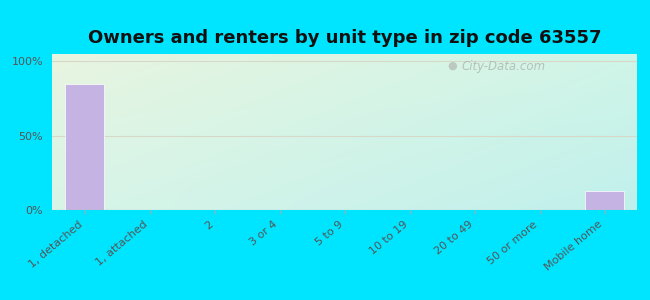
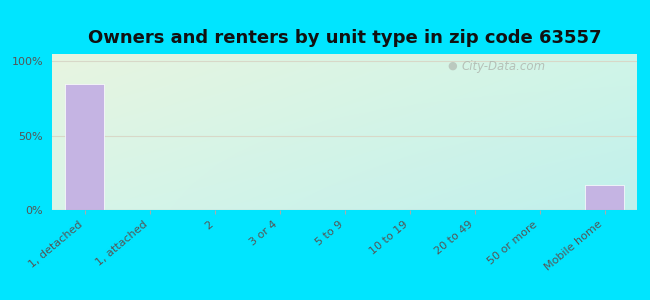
Mobile home: 13% -> 17%
